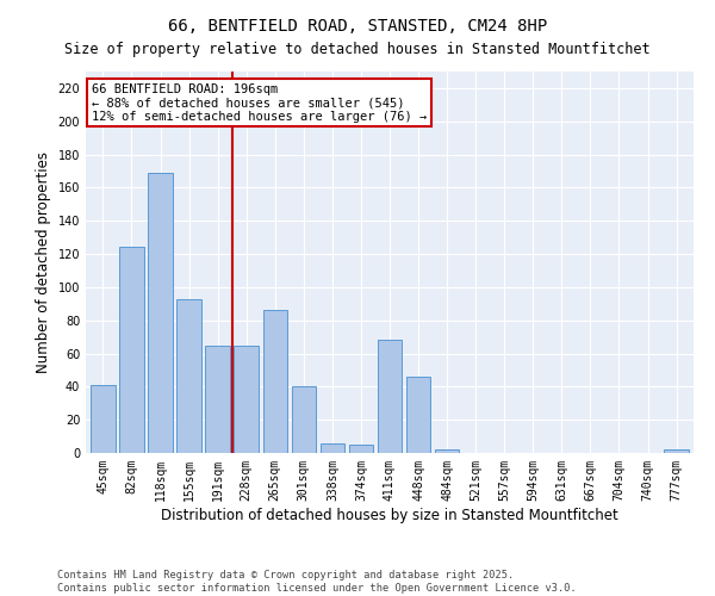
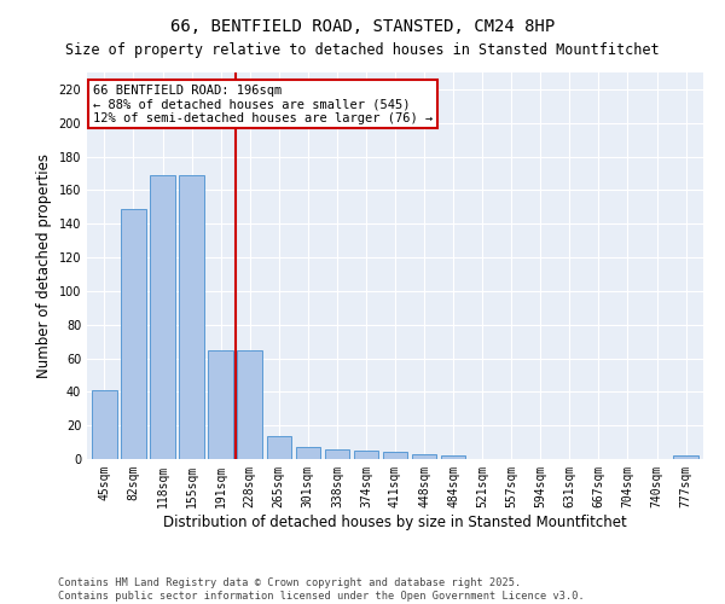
82sqm: 124 -> 149
155sqm: 93 -> 169
265sqm: 86 -> 14
301sqm: 40 -> 7
411sqm: 68 -> 4
448sqm: 46 -> 3
